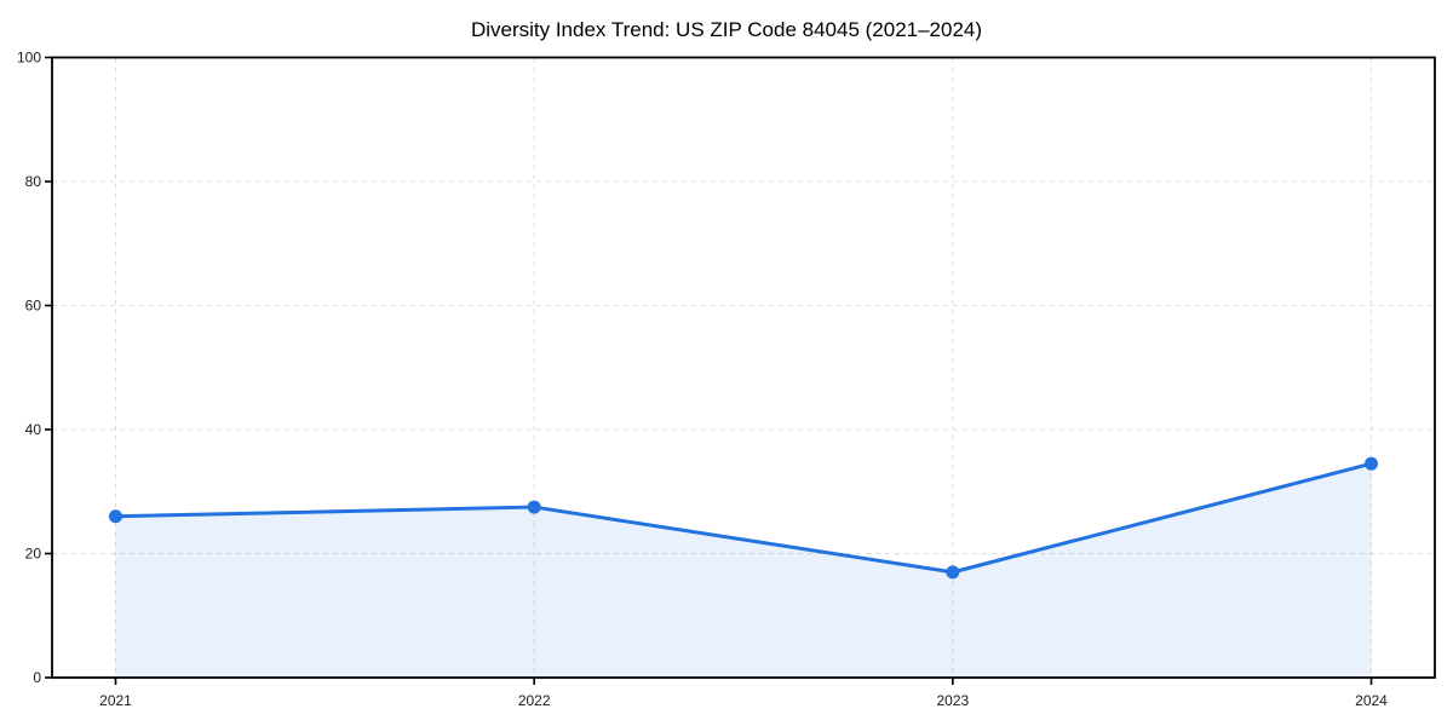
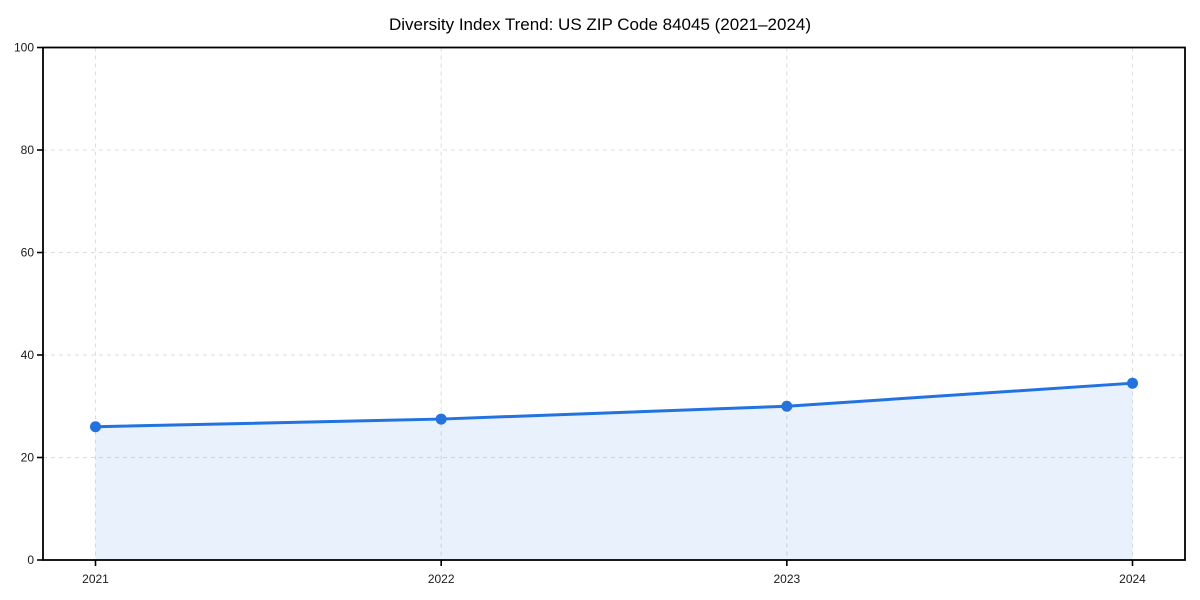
2023: 17 -> 30
